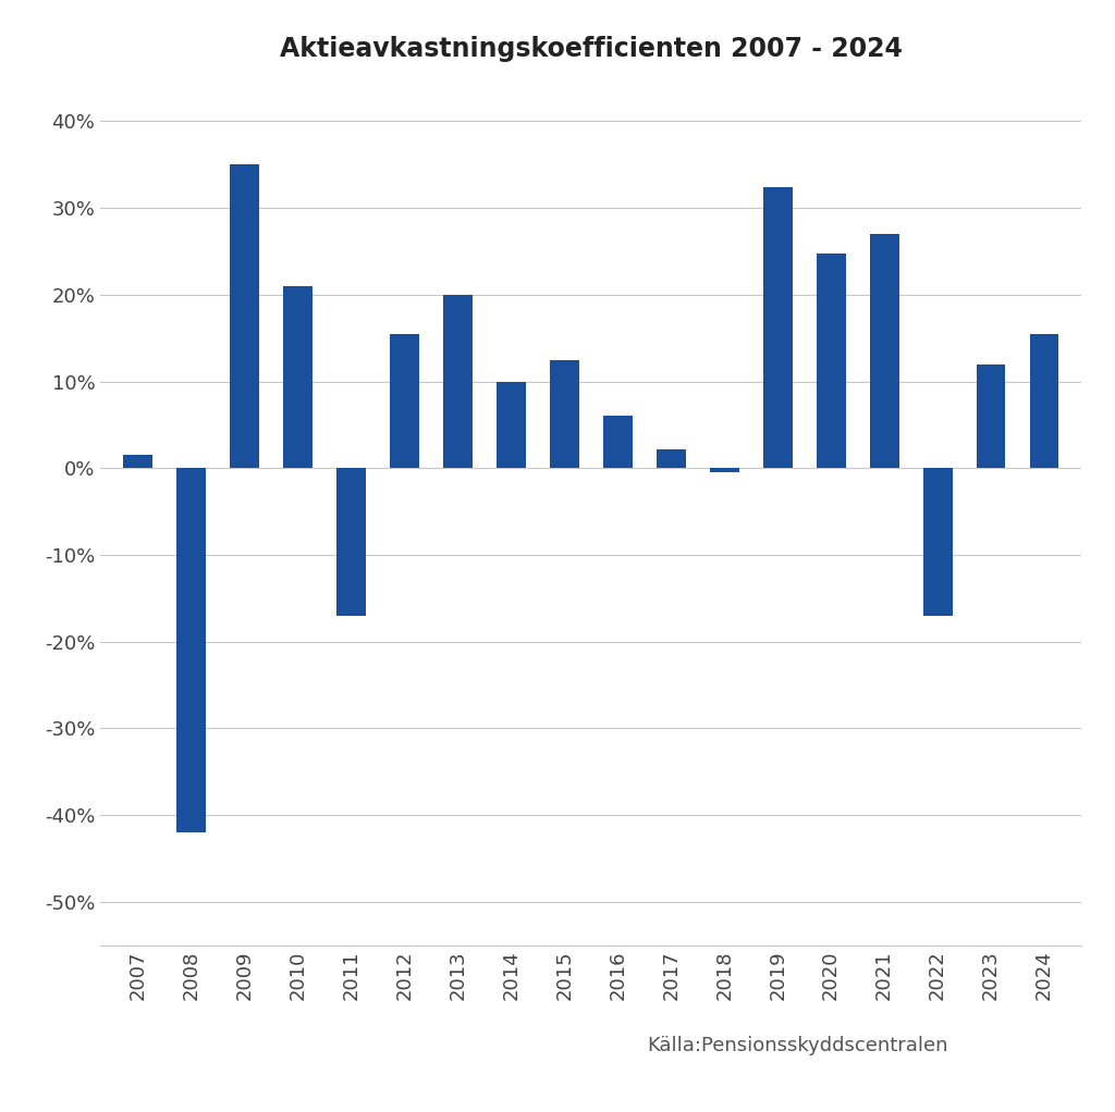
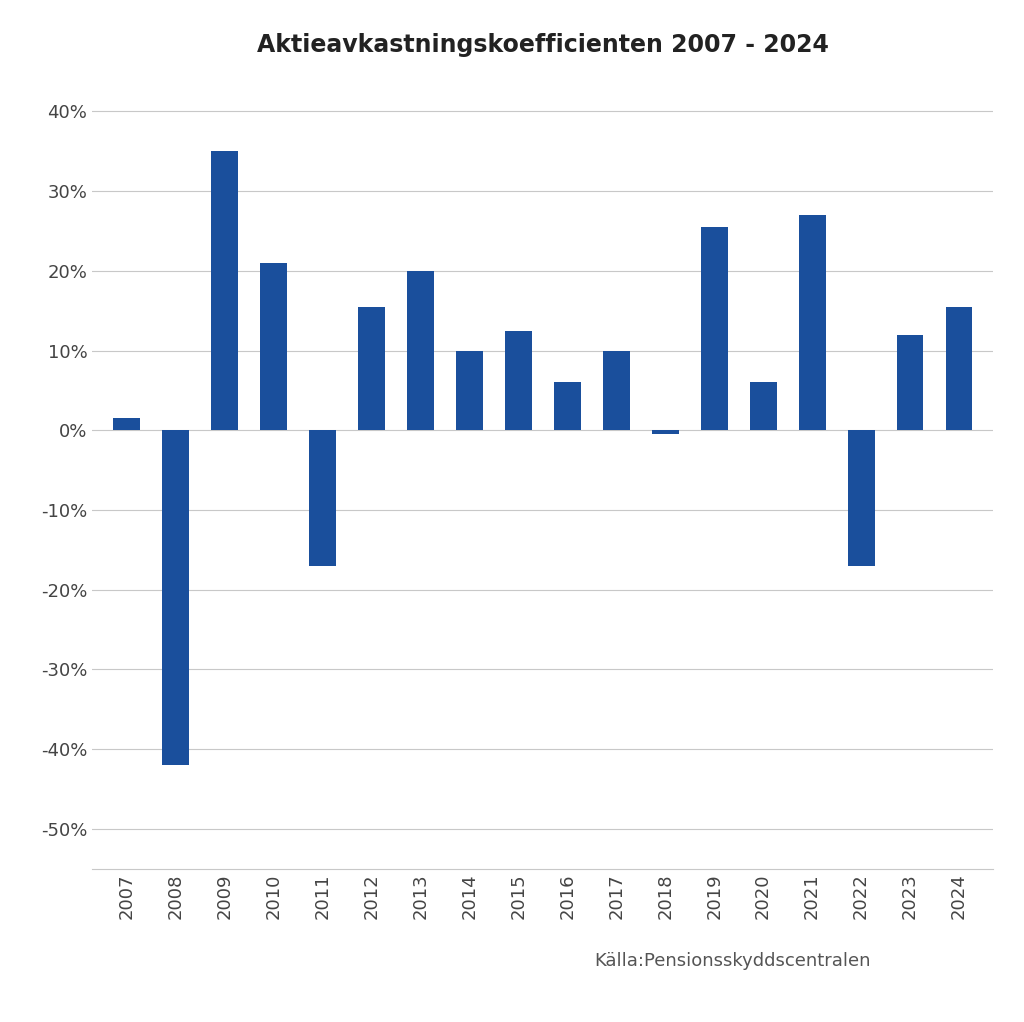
2017: 2.2% -> 10.0%
2019: 32.4% -> 25.5%
2020: 24.8% -> 6.0%
